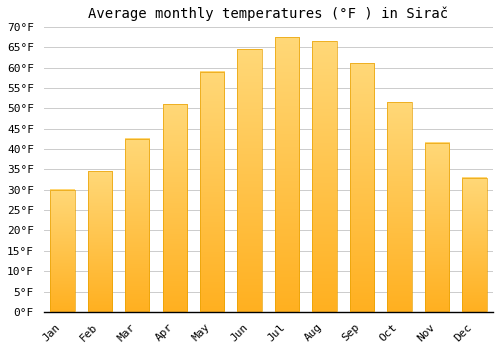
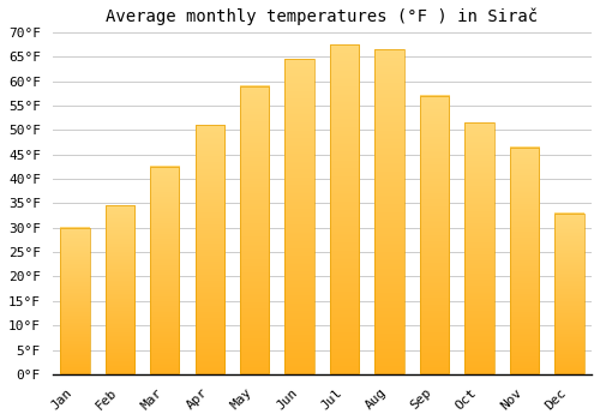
Sep: 61.0°F -> 57.0°F
Nov: 41.5°F -> 46.5°F
